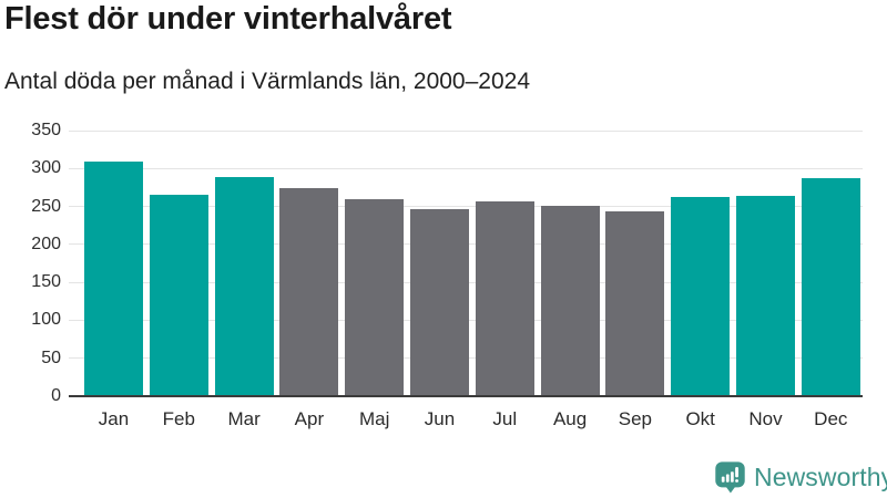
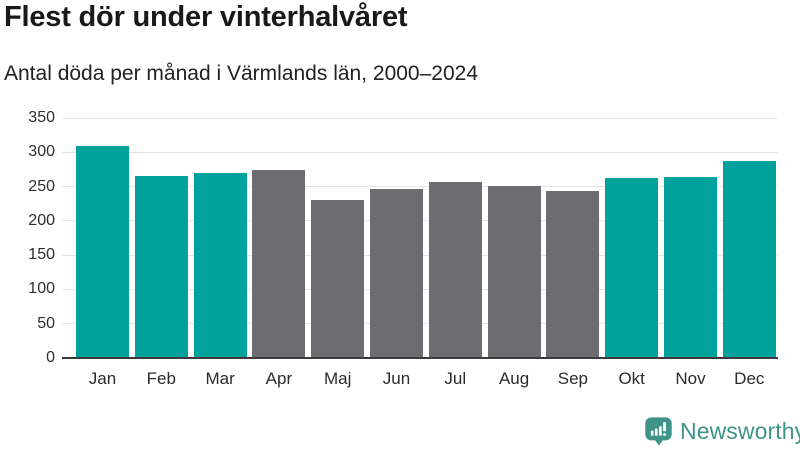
Mar: 290 -> 270
Maj: 260 -> 230
